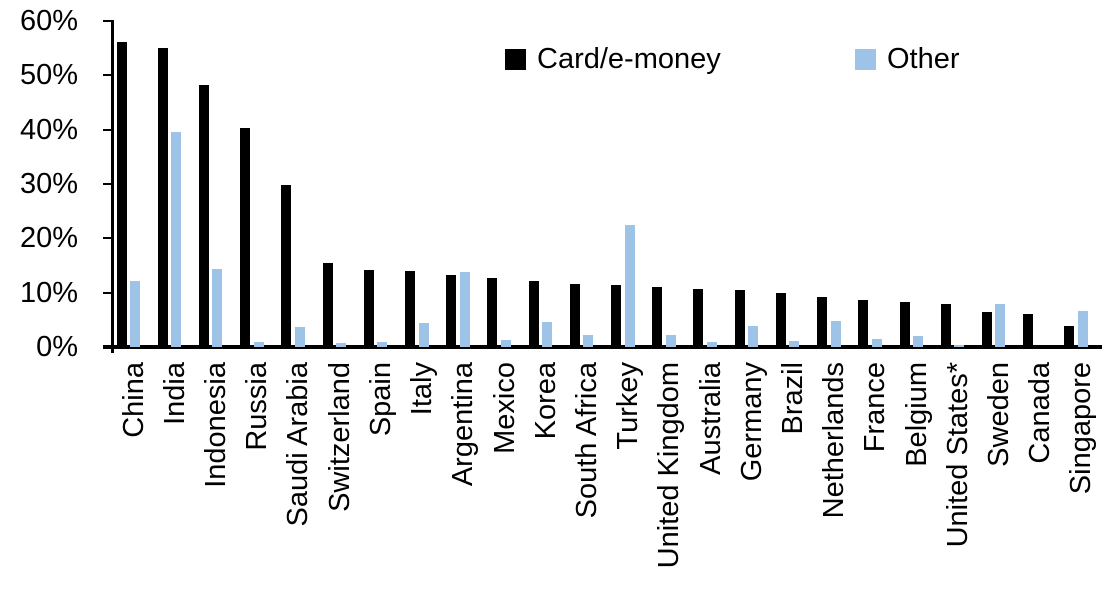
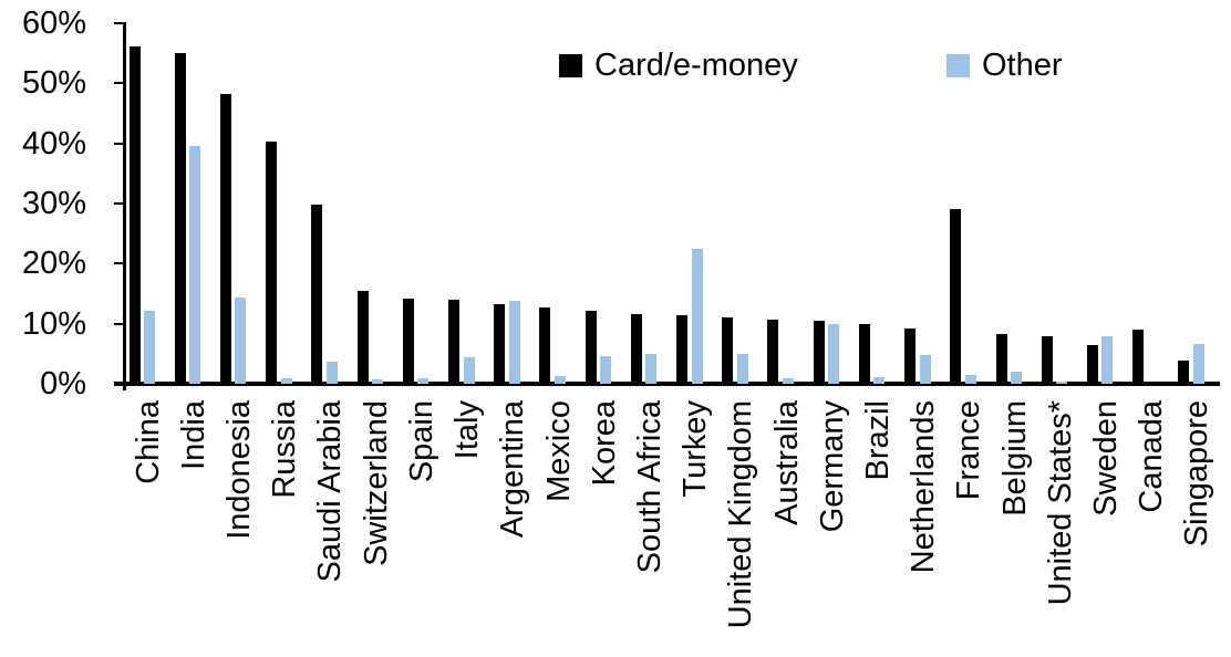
Other/South Africa: 2% -> 5%
Other/United Kingdom: 2% -> 5%
Other/Germany: 4% -> 10%
Card/e-money/France: 9% -> 29%
Card/e-money/Canada: 6% -> 9%
